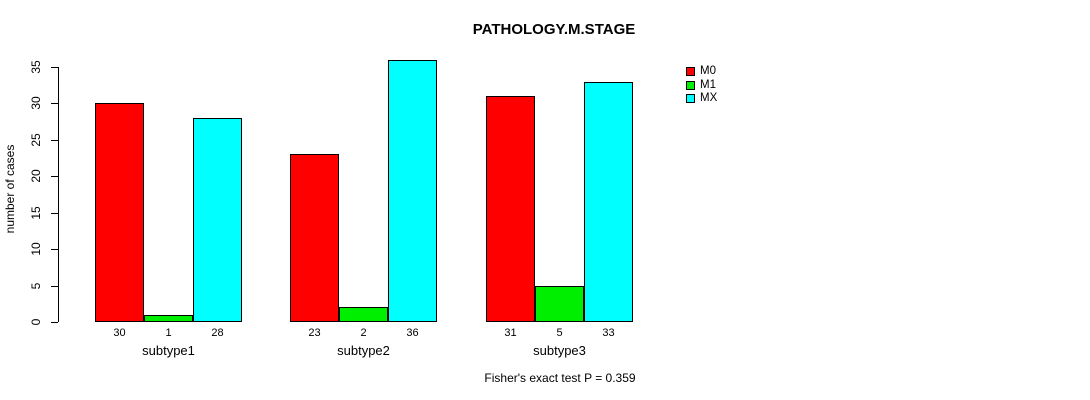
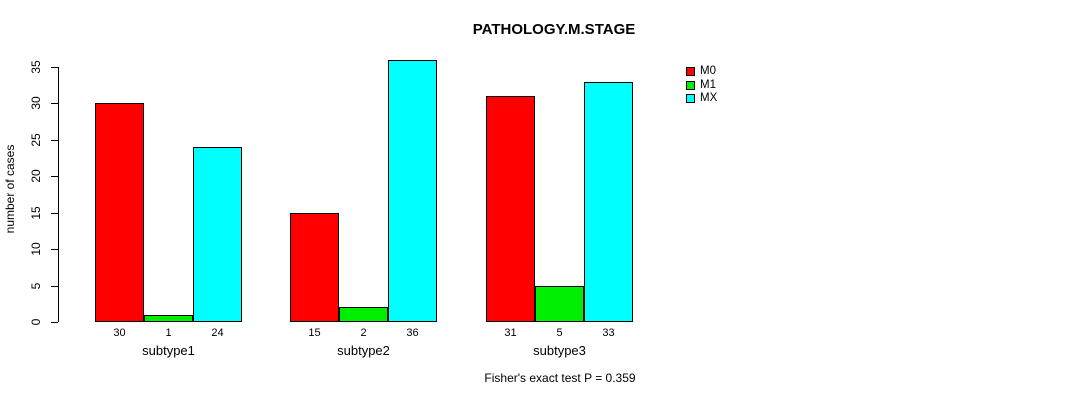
MX/subtype1: 28 -> 24
M0/subtype2: 23 -> 15
